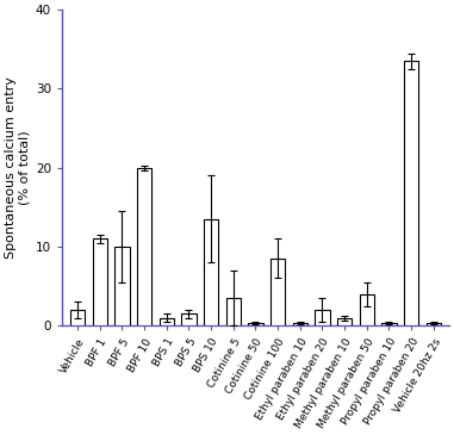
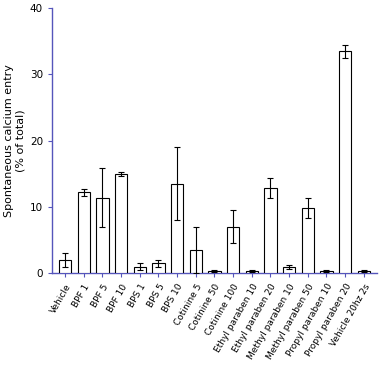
BPF 1: 11.0 -> 12.2
BPF 5: 10.0 -> 11.4
BPF 10: 20.0 -> 15.0
Cotinine 100: 8.5 -> 7.0
Ethyl paraben 20: 2.0 -> 12.8
Methyl paraben 50: 4.0 -> 9.8
